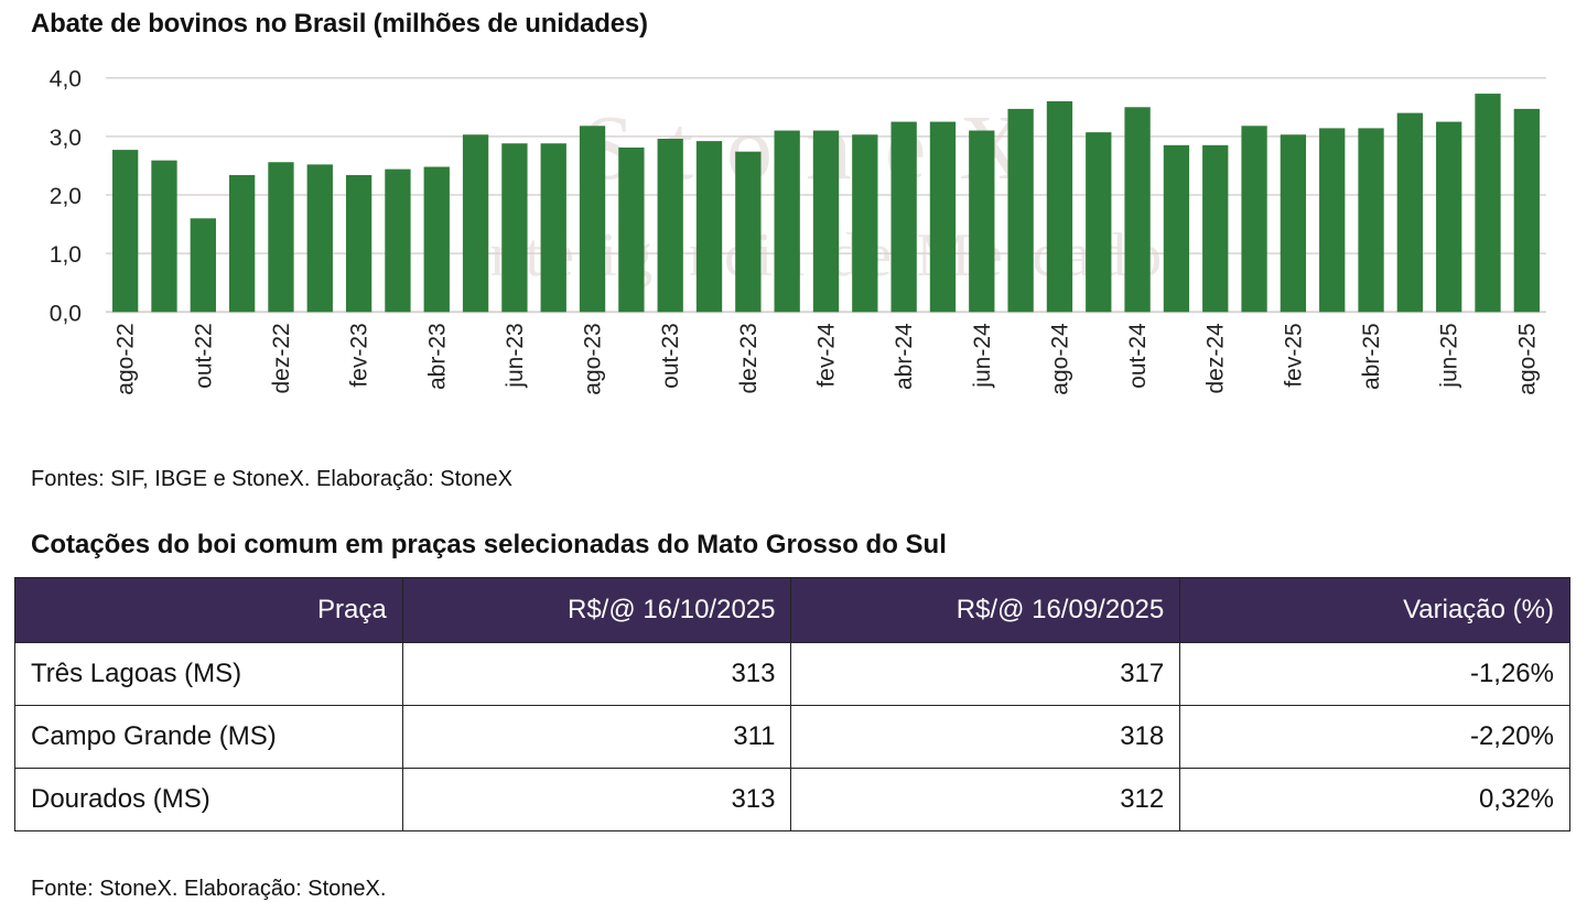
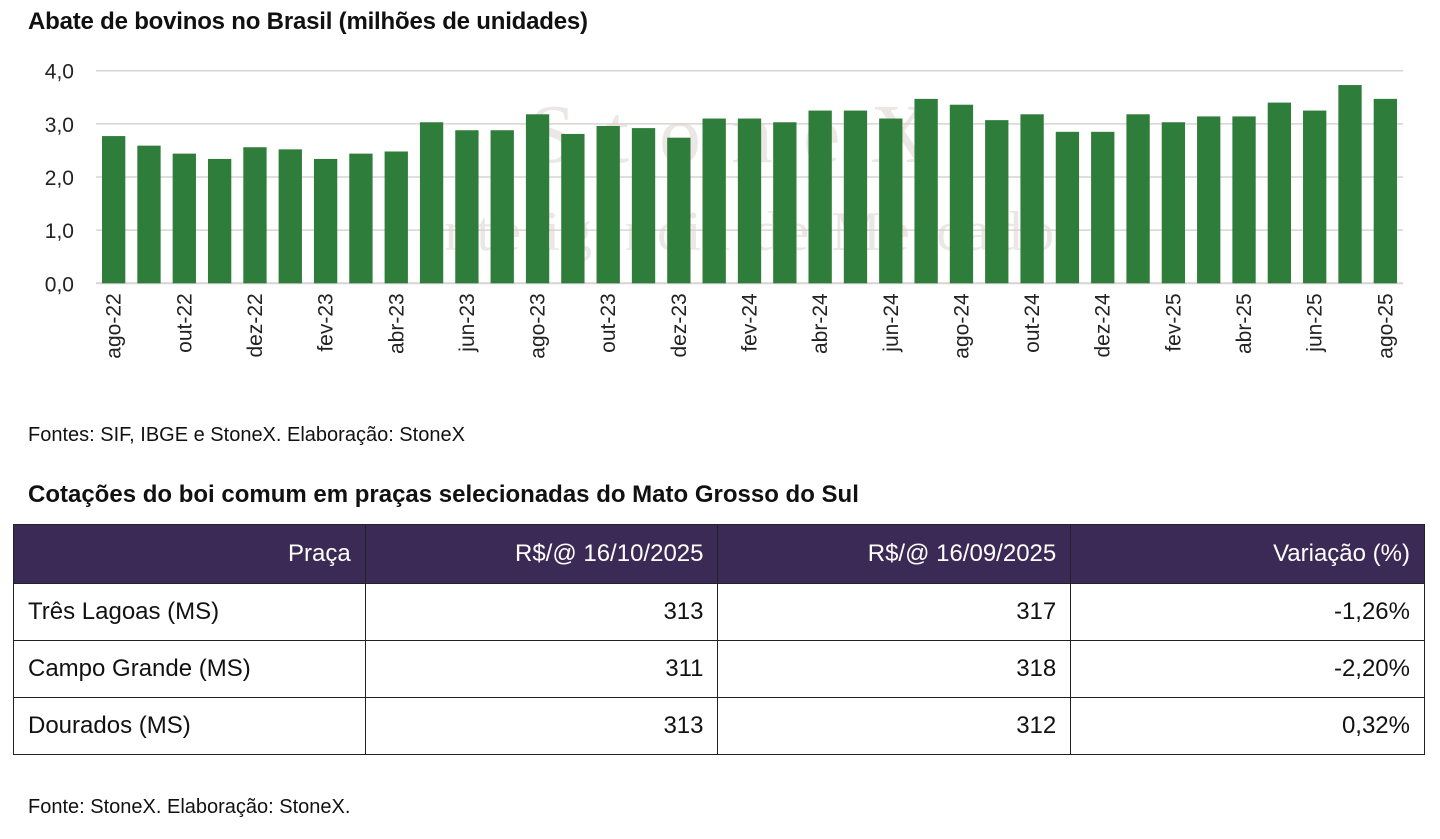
out-22: 1,6 -> 2,4
ago-24: 3,6 -> 3,4
out-24: 3,5 -> 3,2
